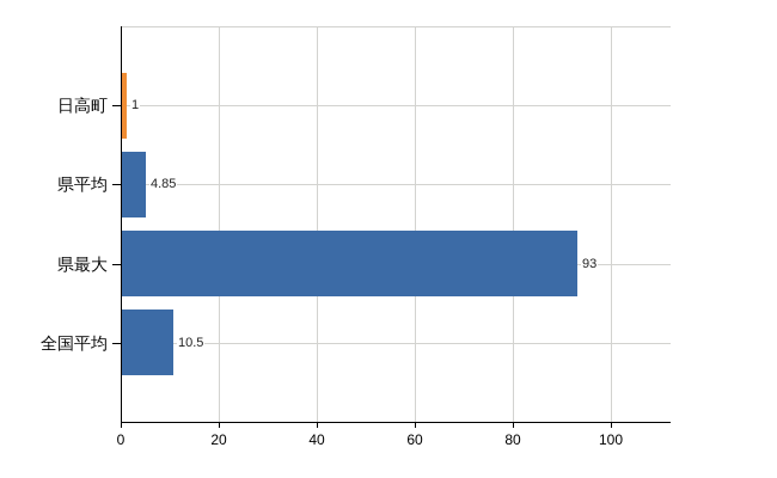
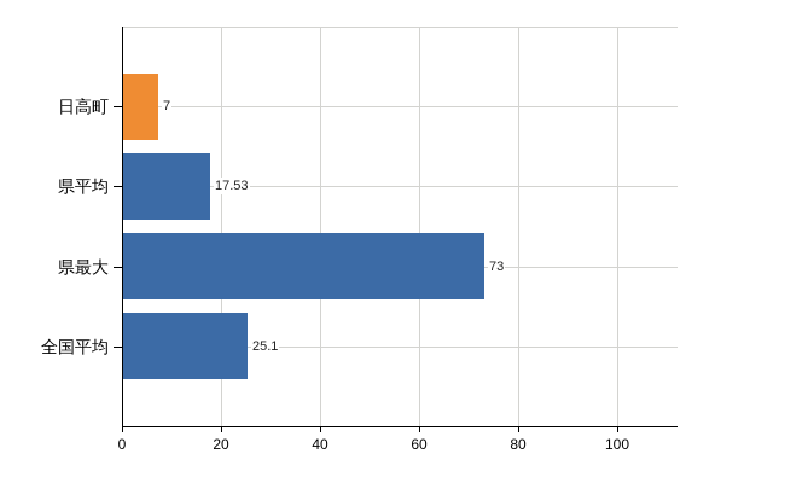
日高町: 1 -> 7
県平均: 4.85 -> 17.53
県最大: 93 -> 73
全国平均: 10.5 -> 25.1
